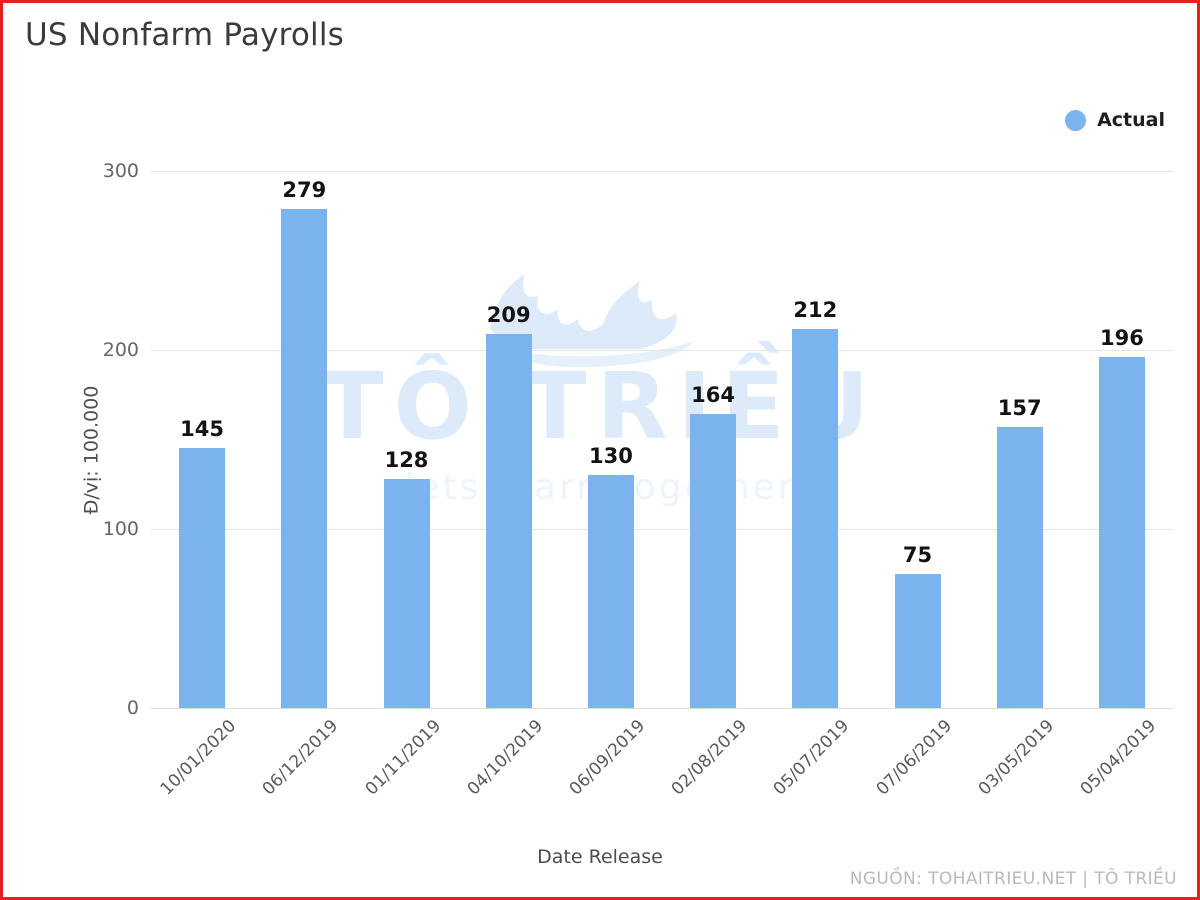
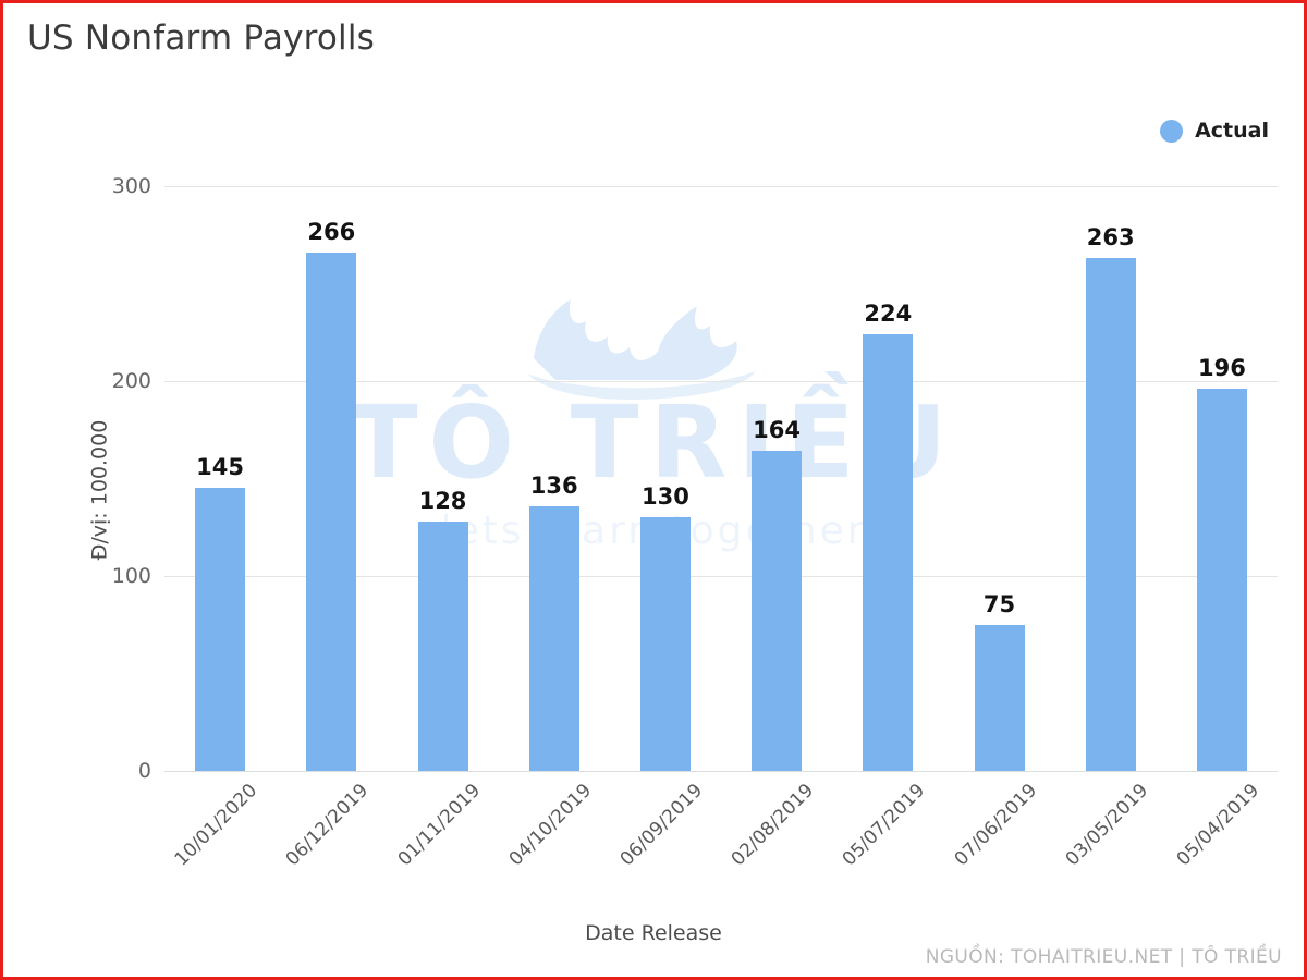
06/12/2019: 279 -> 266
04/10/2019: 209 -> 136
05/07/2019: 212 -> 224
03/05/2019: 157 -> 263
